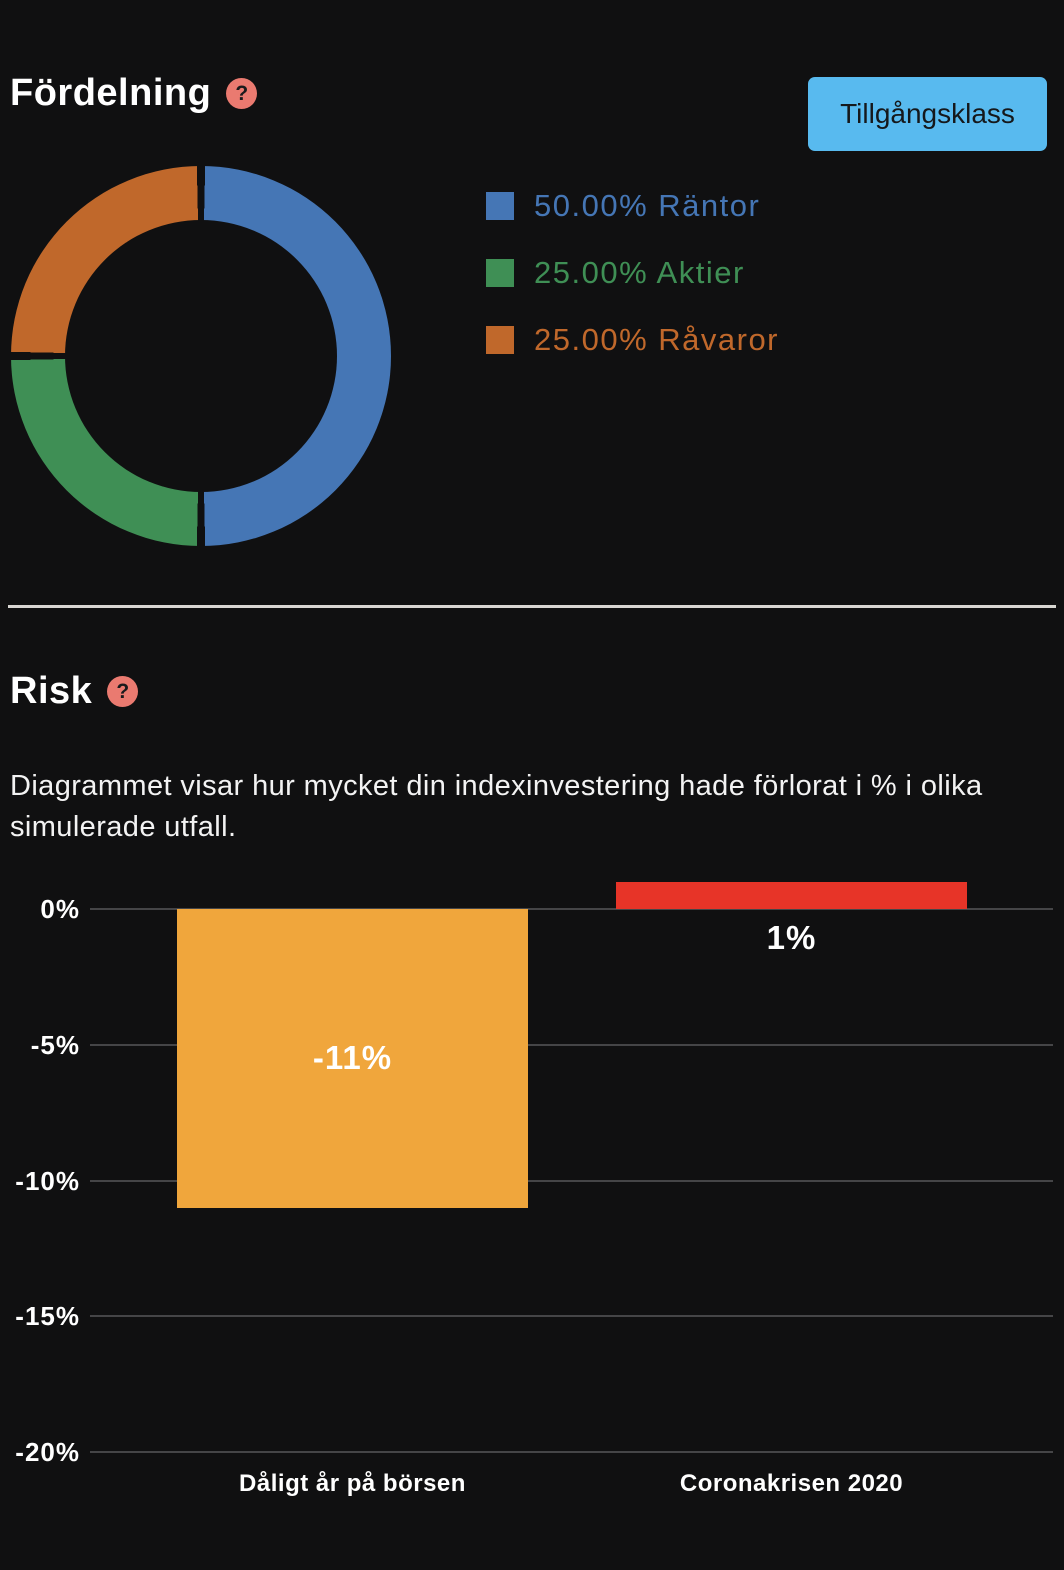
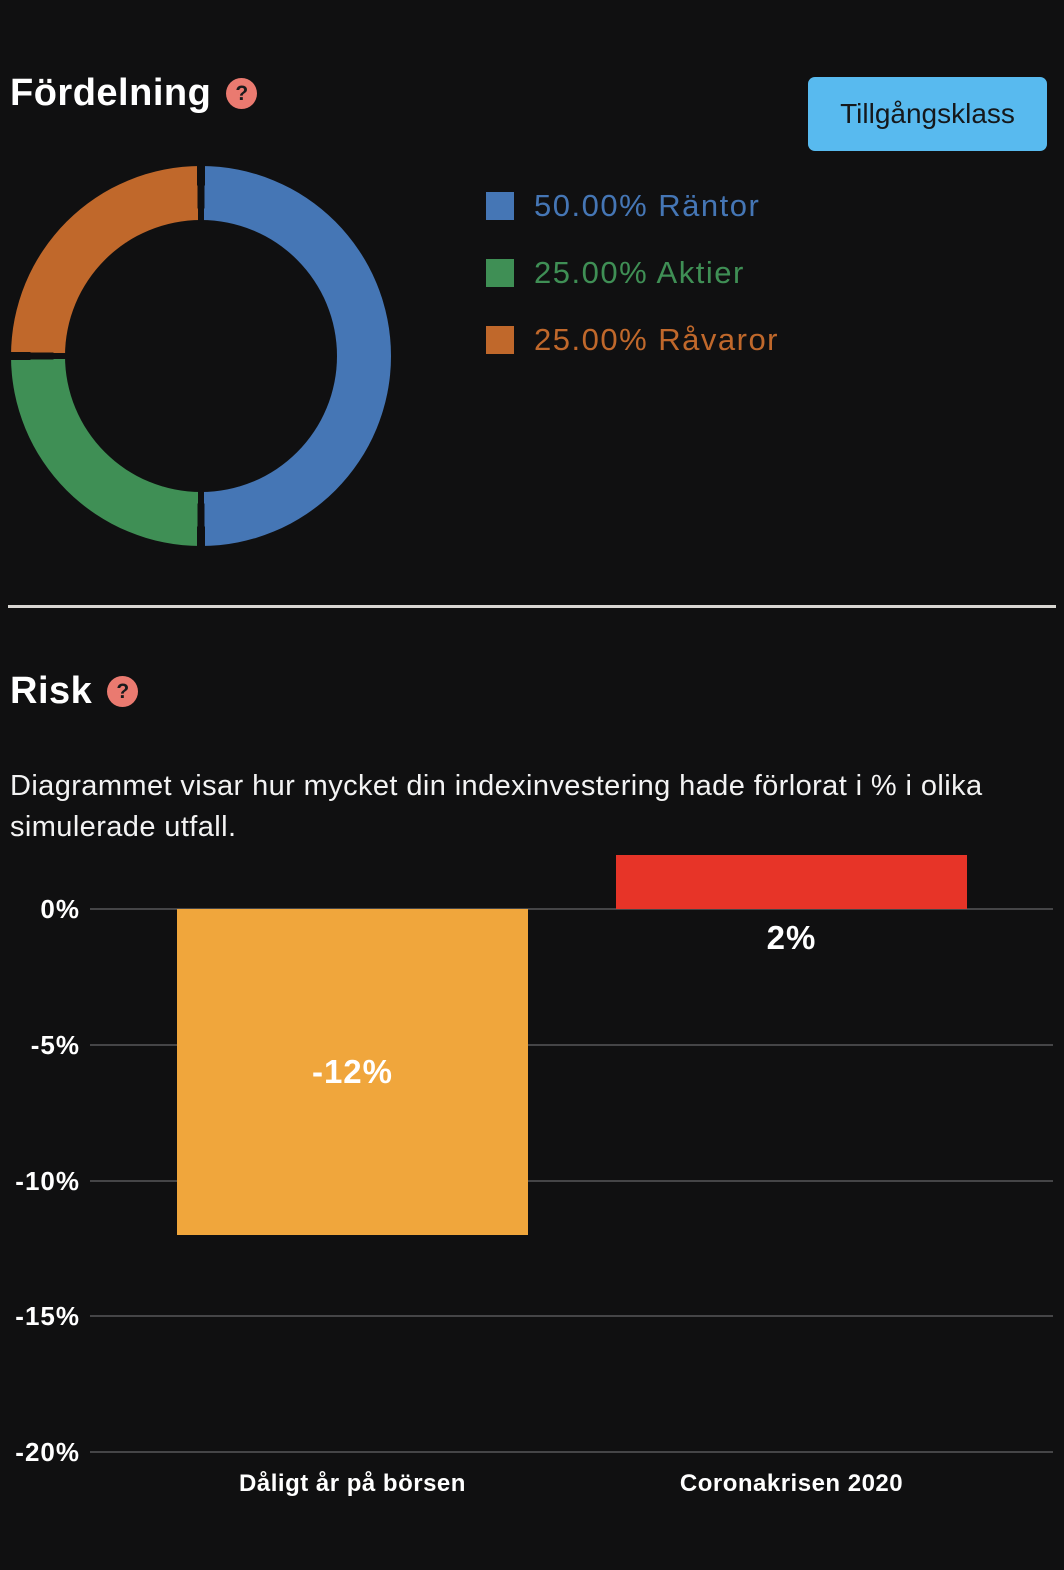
Risk/Dåligt år på börsen: -11% -> -12%
Risk/Coronakrisen 2020: 1% -> 2%
